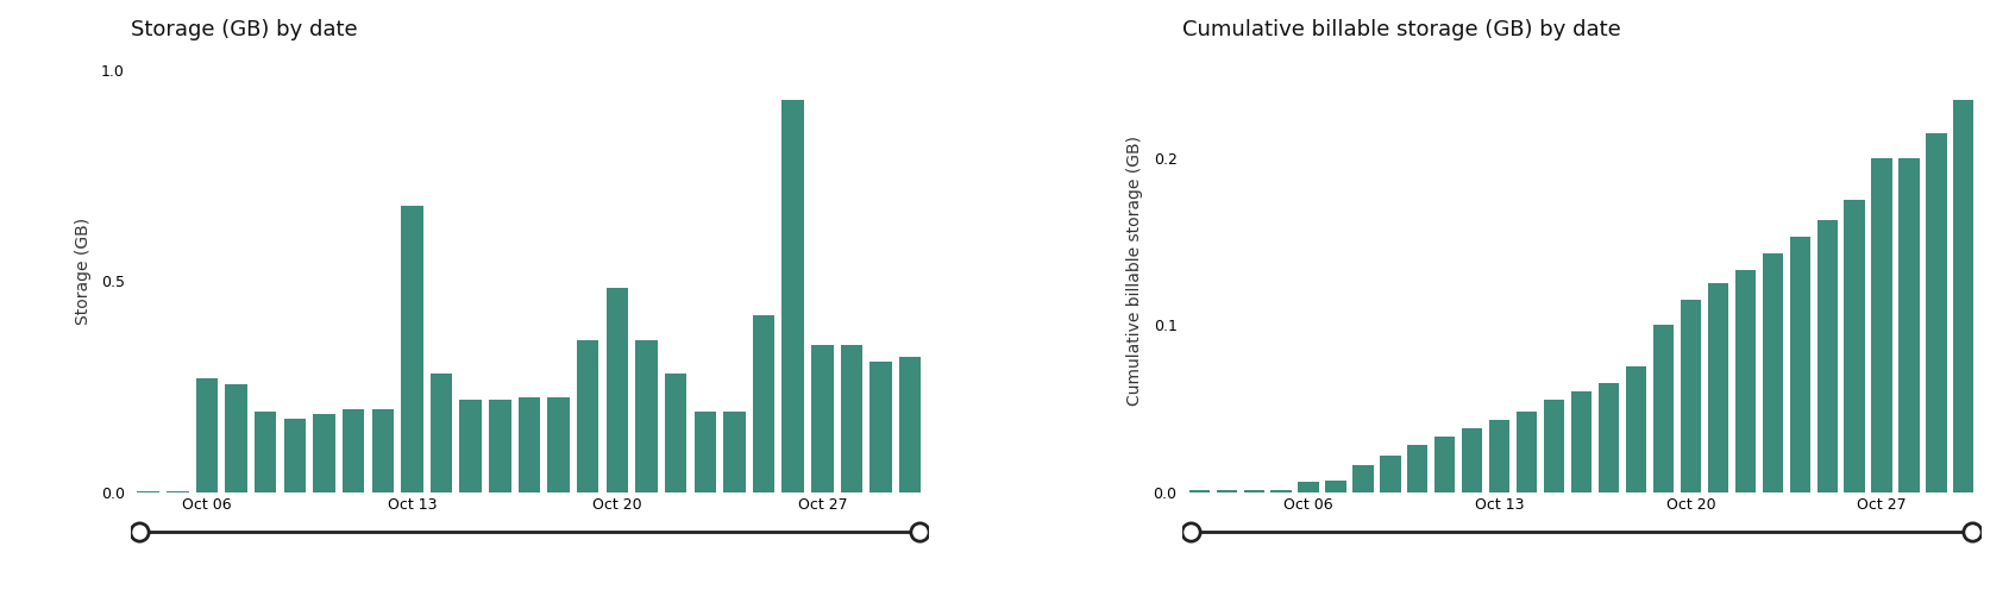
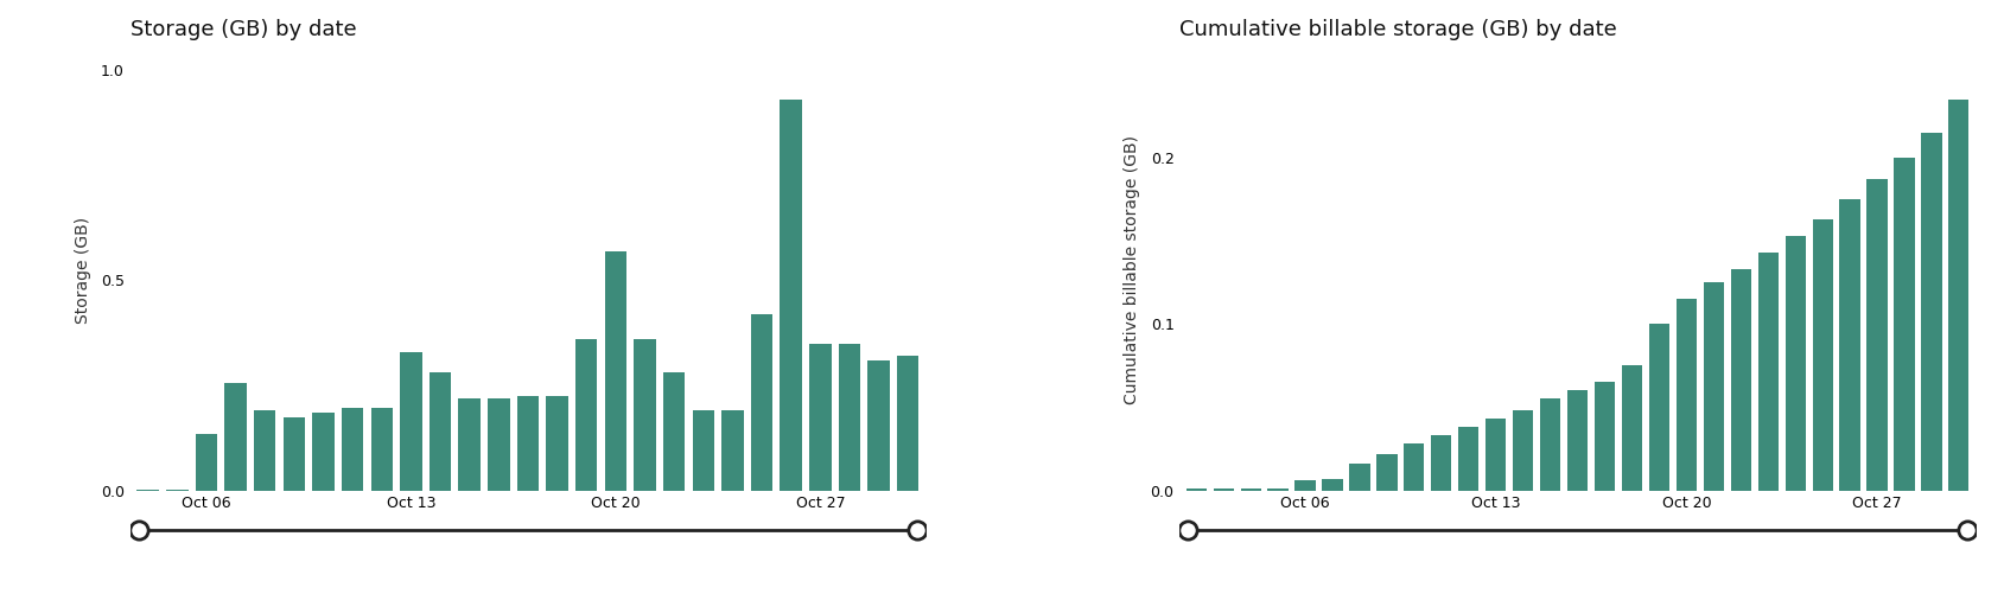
Storage (GB) by date/Oct 06: 0.270 -> 0.135
Storage (GB) by date/Oct 13: 0.680 -> 0.330
Storage (GB) by date/Oct 20: 0.485 -> 0.570
Cumulative billable storage (GB) by date/Oct 27: 0.200 -> 0.187
